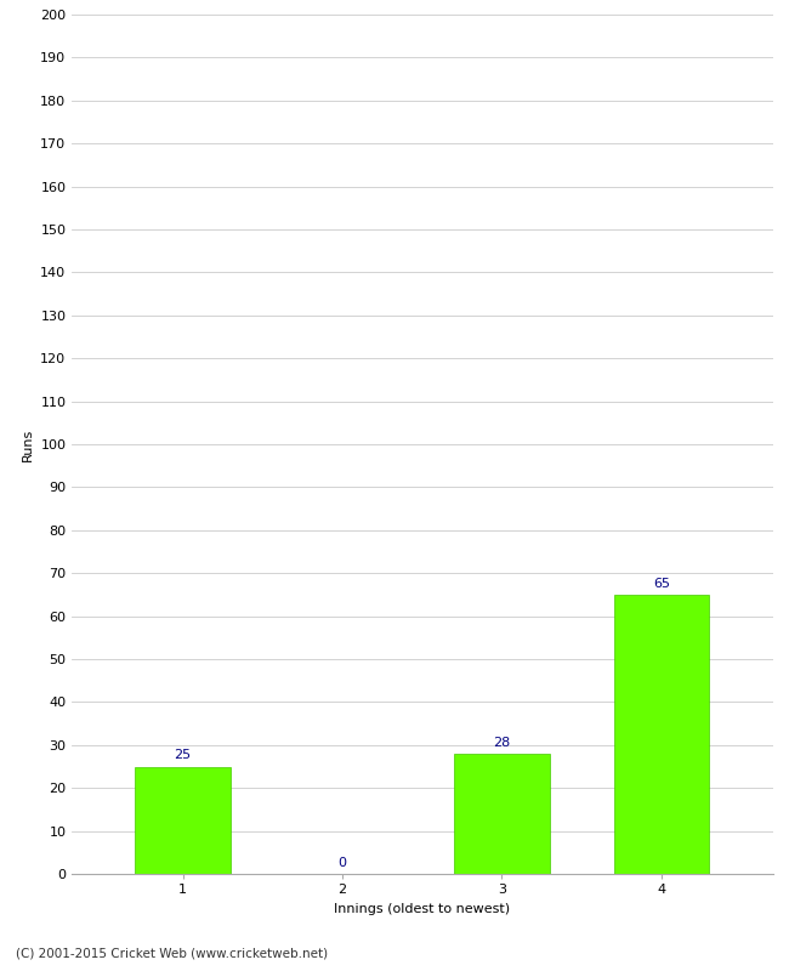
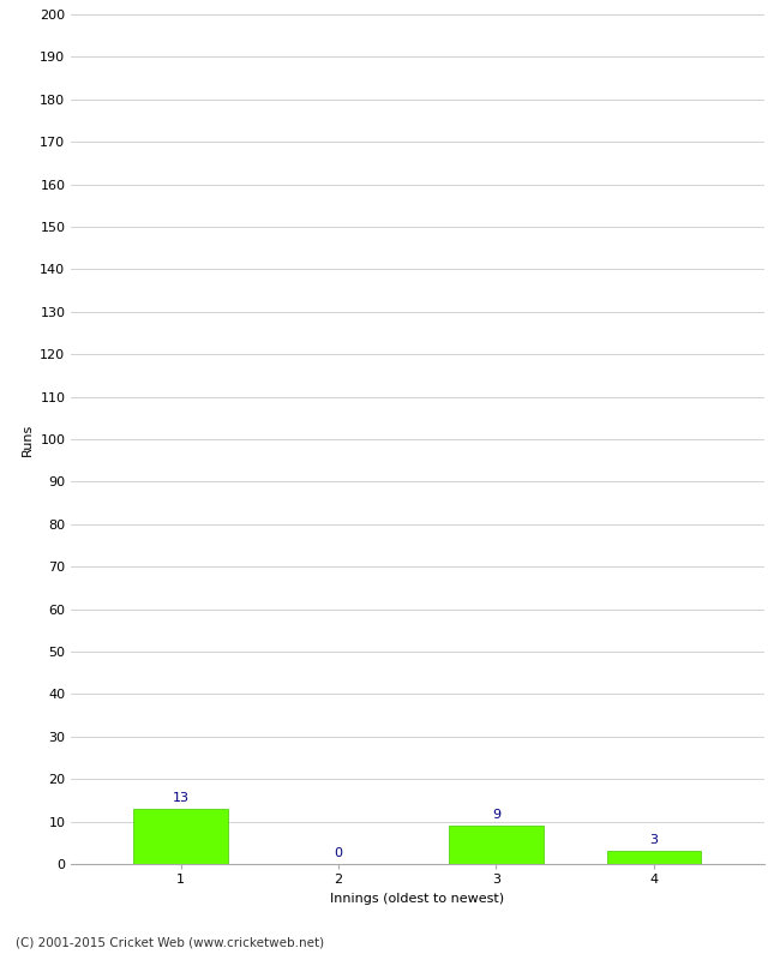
1: 25 -> 13
3: 28 -> 9
4: 65 -> 3
